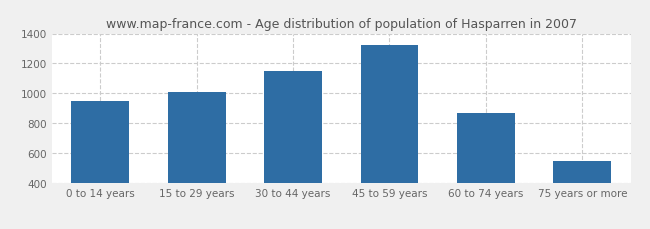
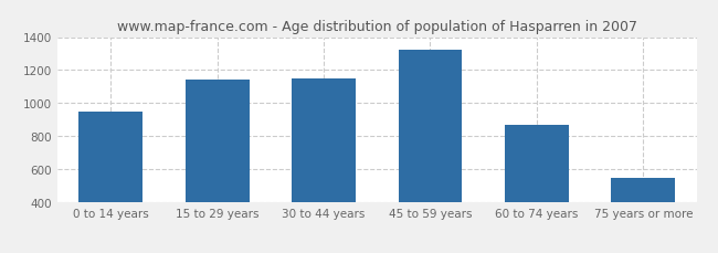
15 to 29 years: 1010 -> 1140
